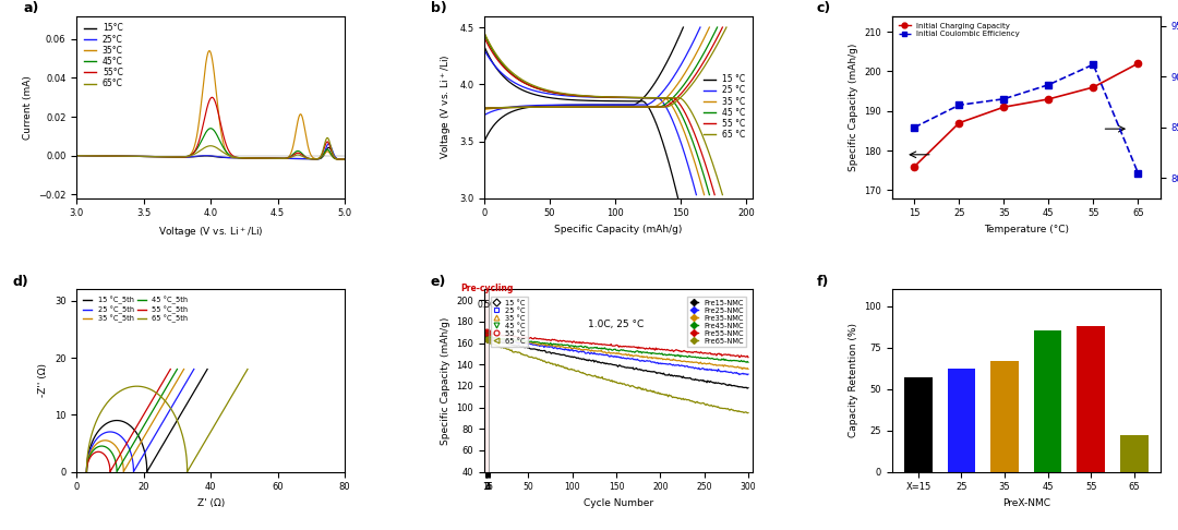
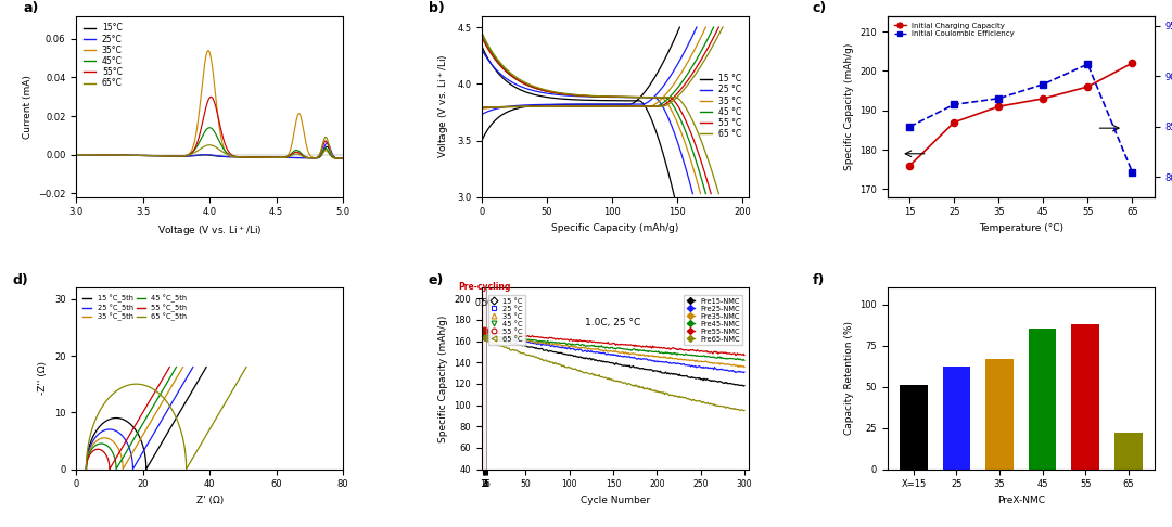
X=15: 57 -> 51
